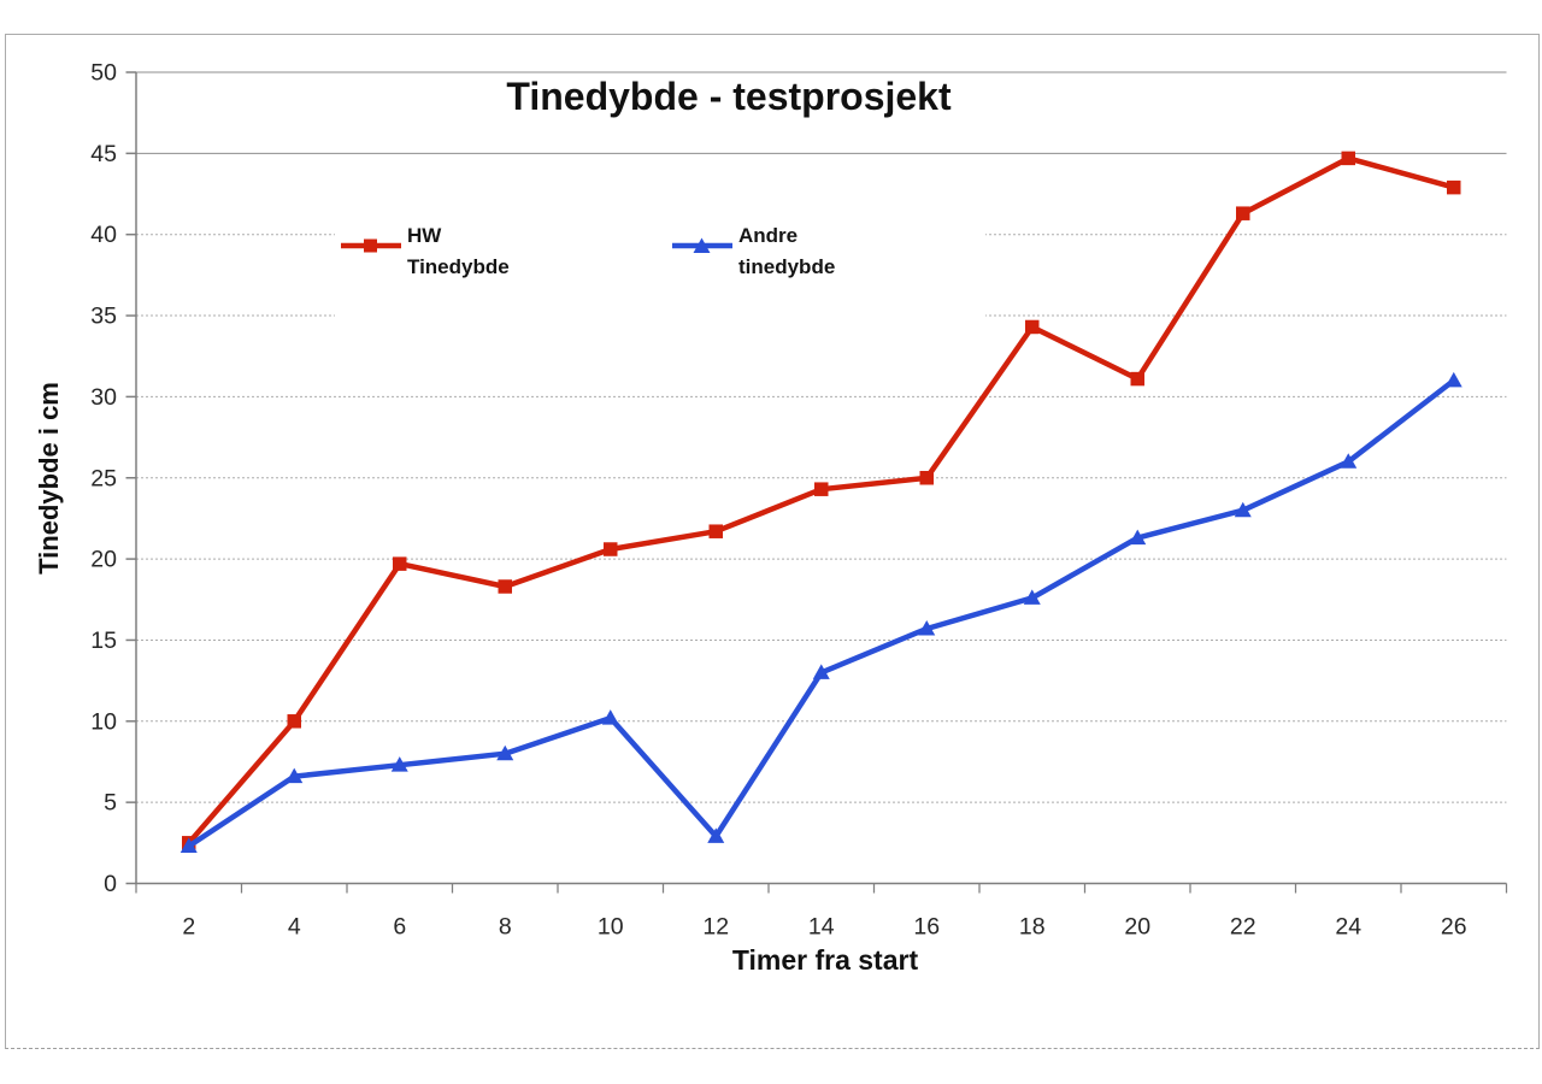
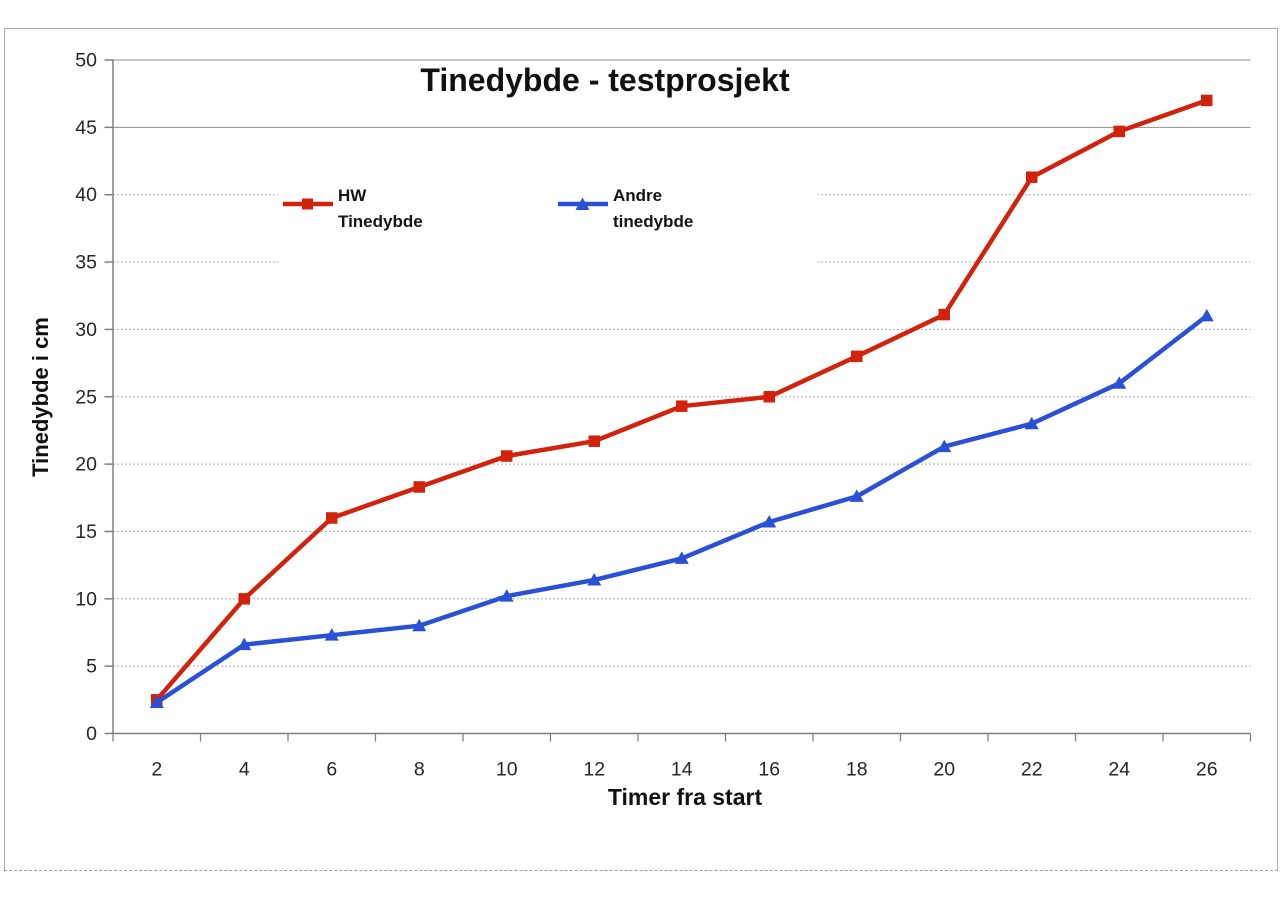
HW Tinedybde/6: 19.7 -> 16.0
Andre tinedybde/12: 2.9 -> 11.4
HW Tinedybde/18: 34.3 -> 28.0
HW Tinedybde/26: 42.9 -> 47.0
